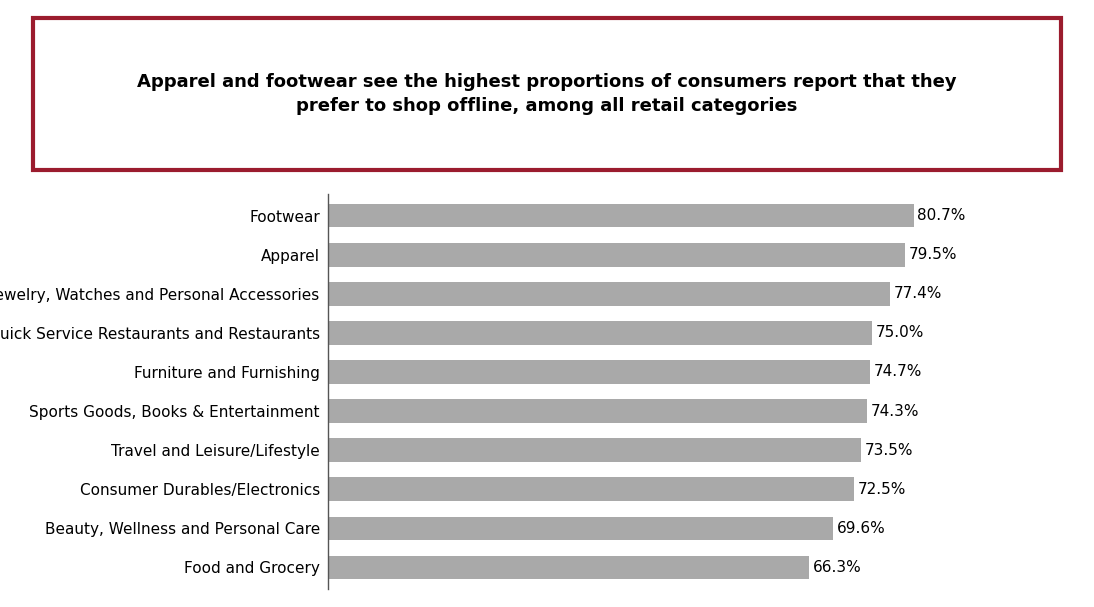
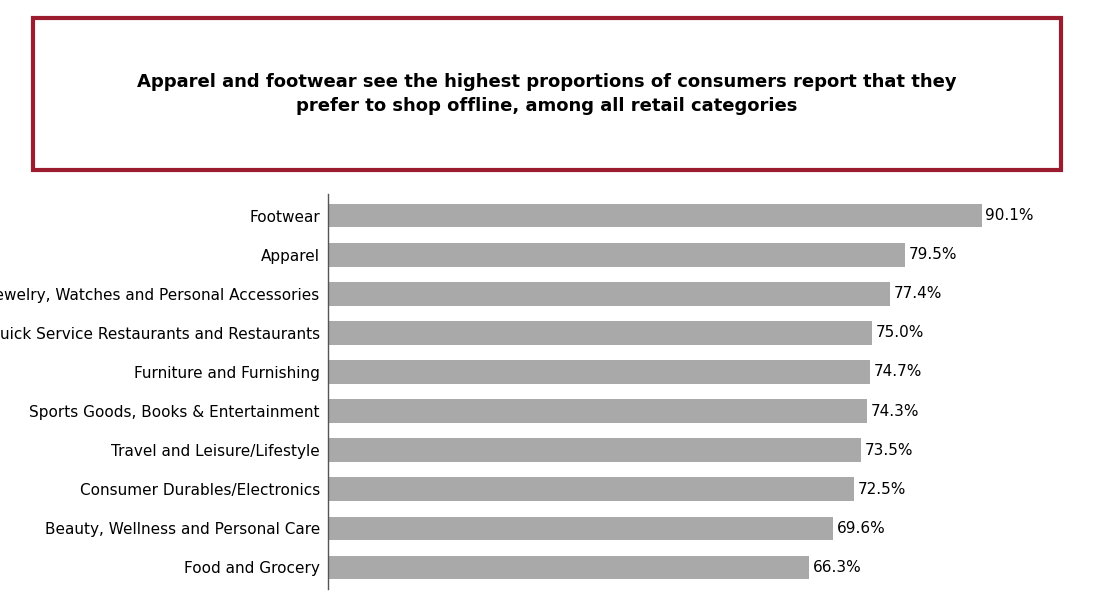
Footwear: 80.7% -> 90.1%
